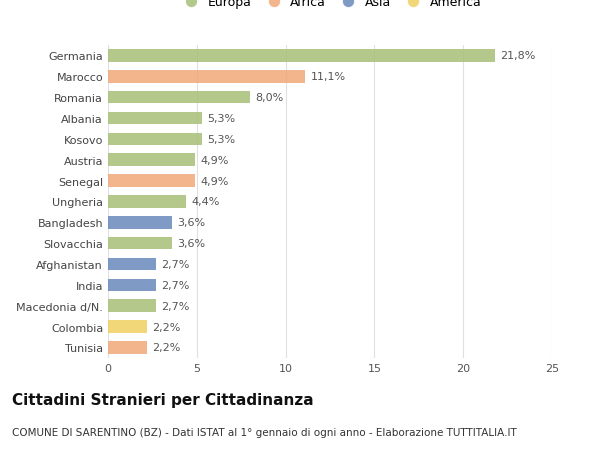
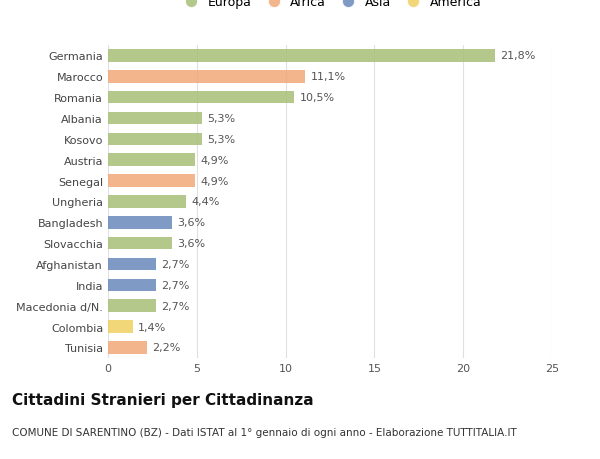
Romania: 8,0% -> 10,5%
Colombia: 2,2% -> 1,4%
